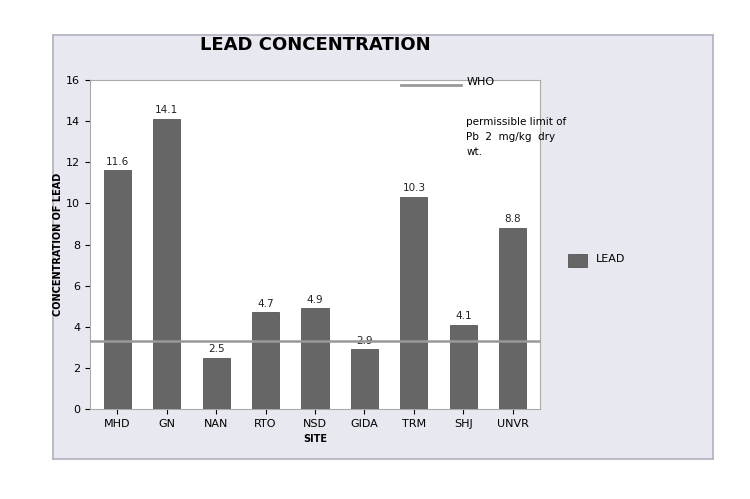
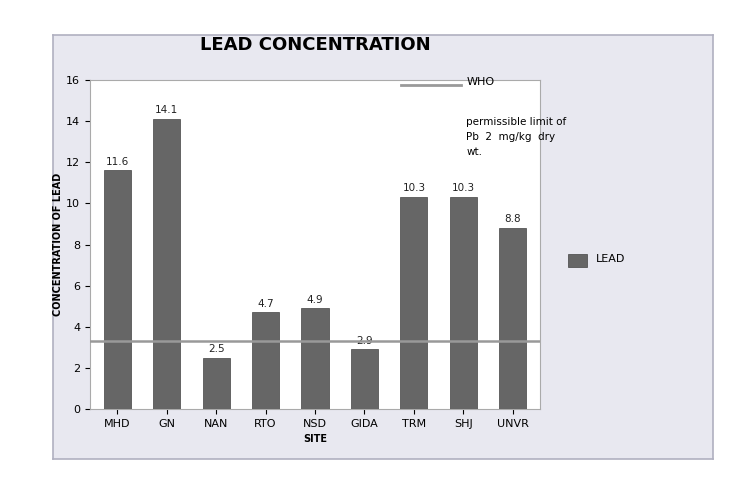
SHJ: 4.1 -> 10.3
